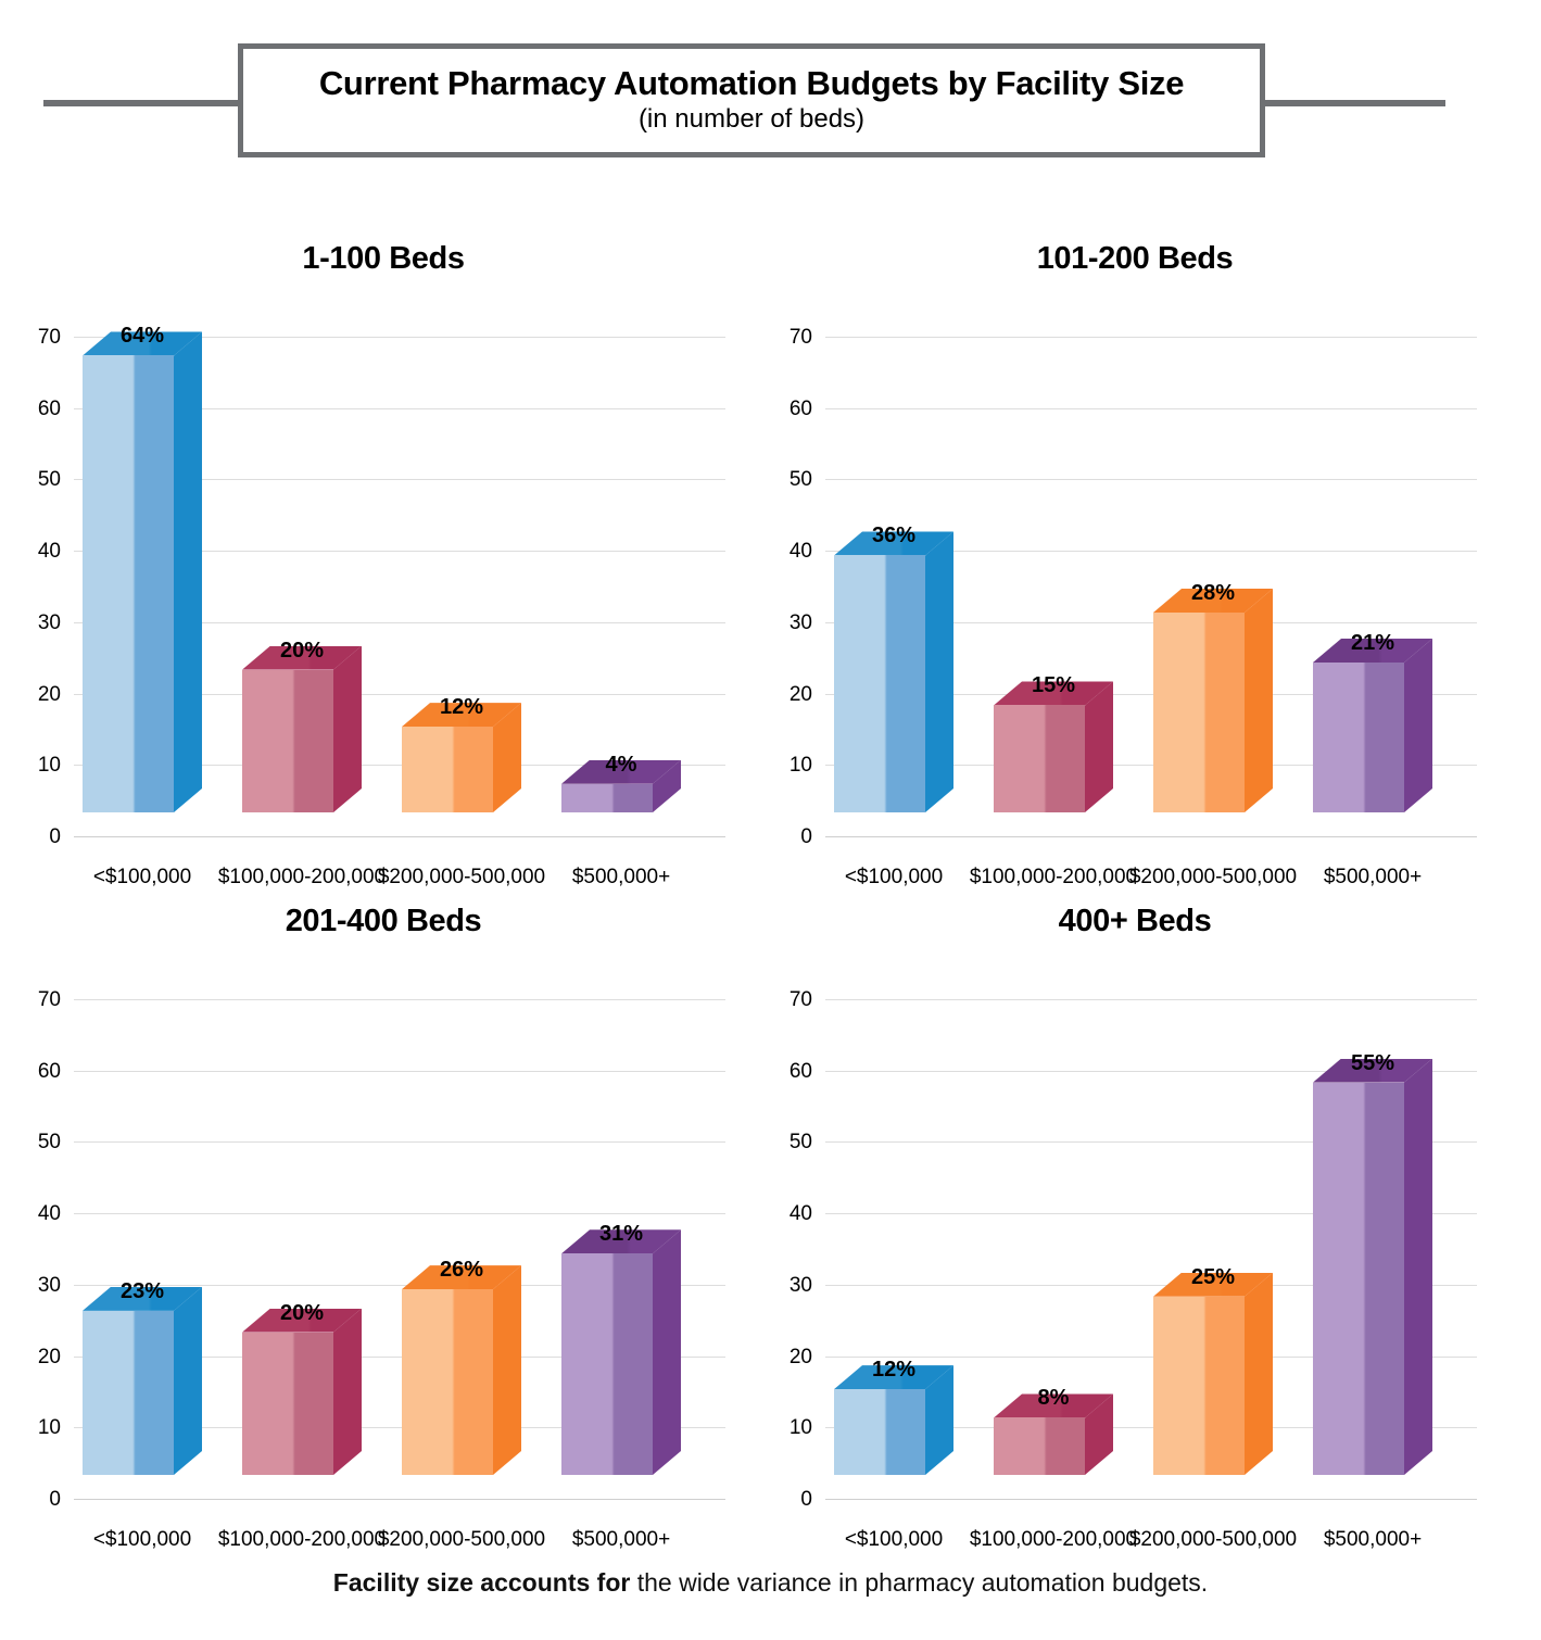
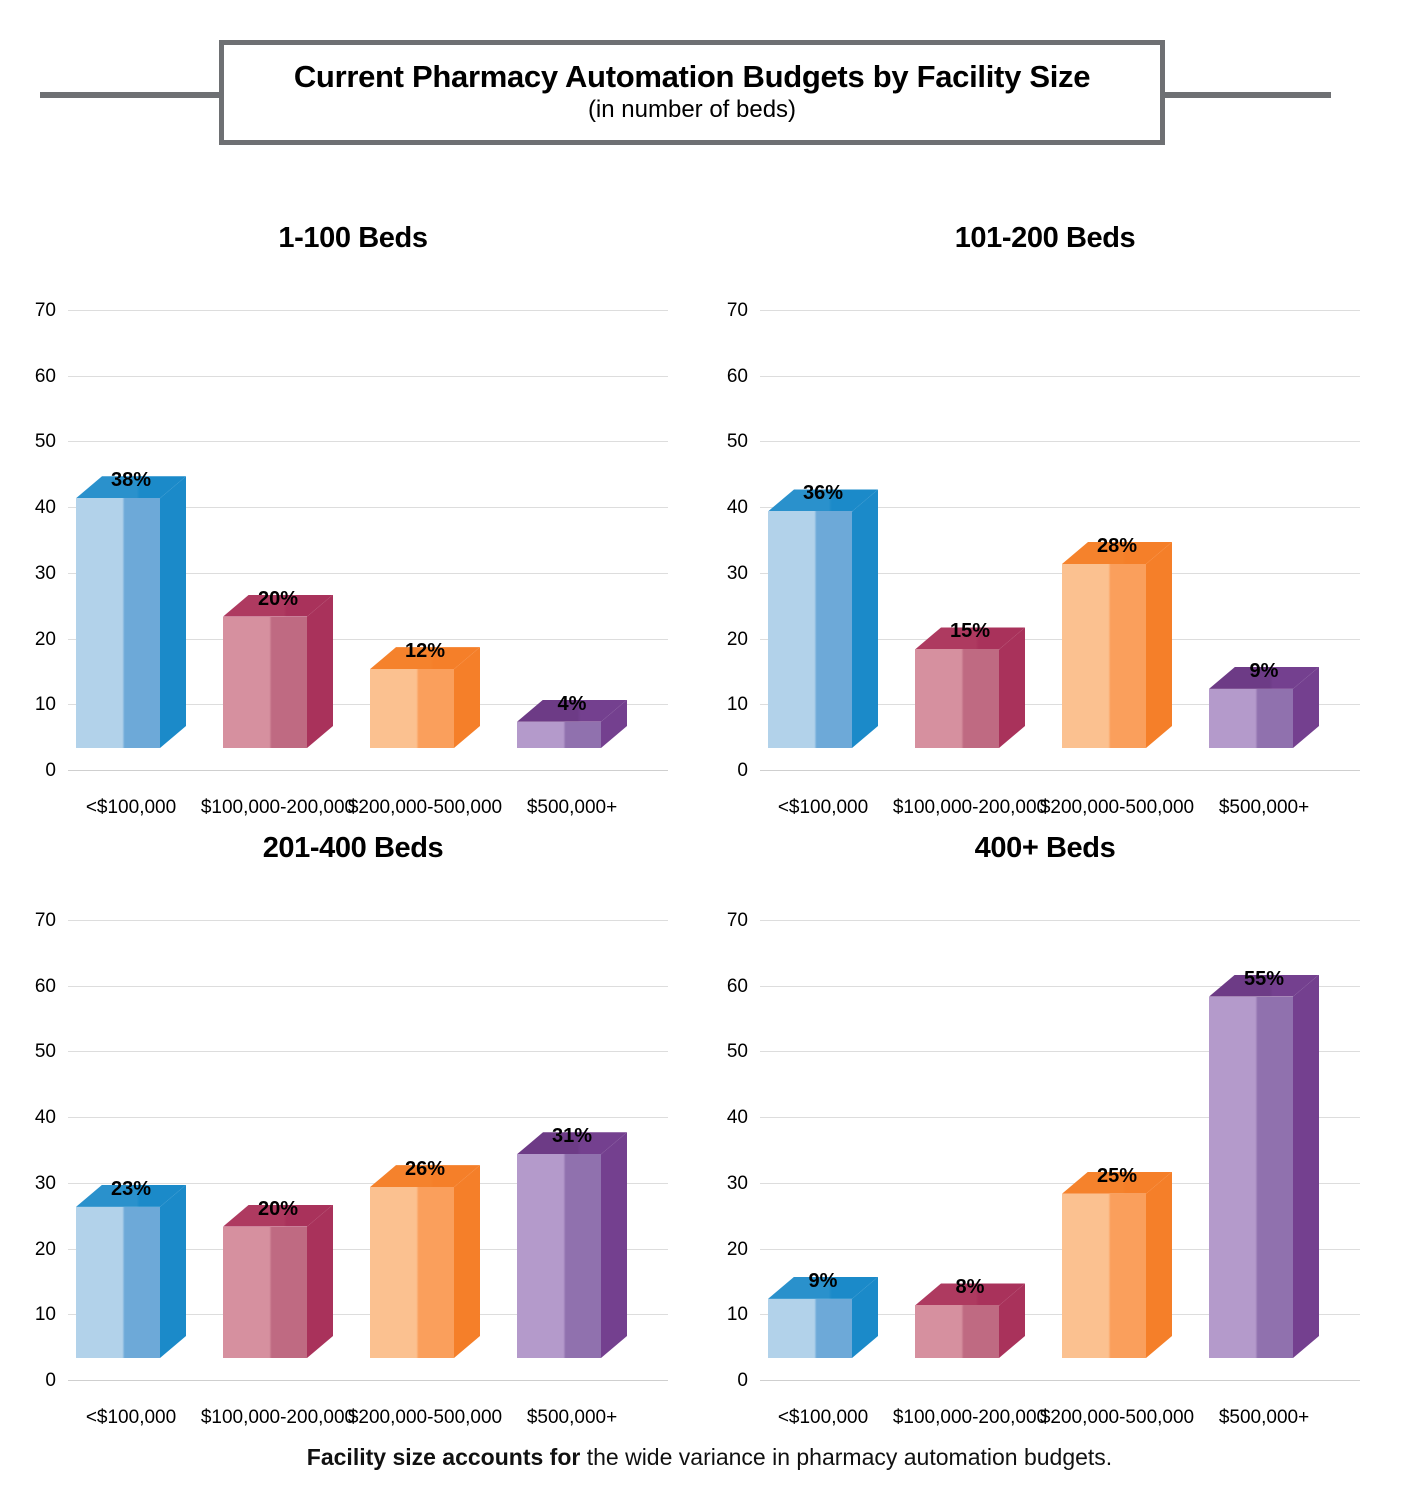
1-100 Beds/<$100,000: 64% -> 38%
101-200 Beds/$500,000+: 21% -> 9%
400+ Beds/<$100,000: 12% -> 9%
